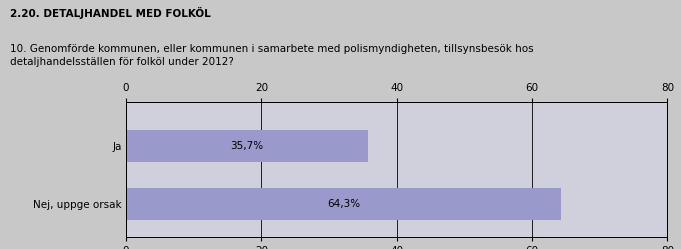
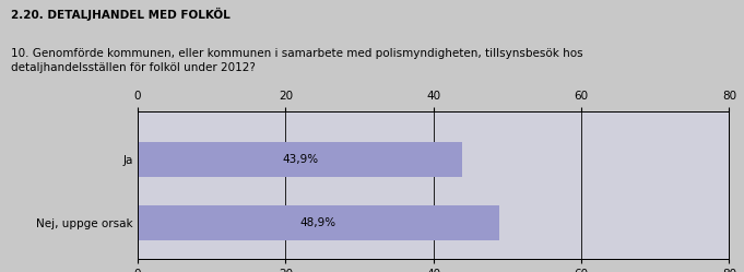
Ja: 35,7% -> 43,9%
Nej, uppge orsak: 64,3% -> 48,9%
